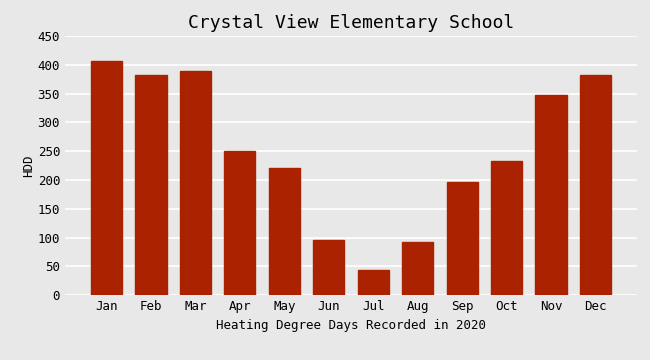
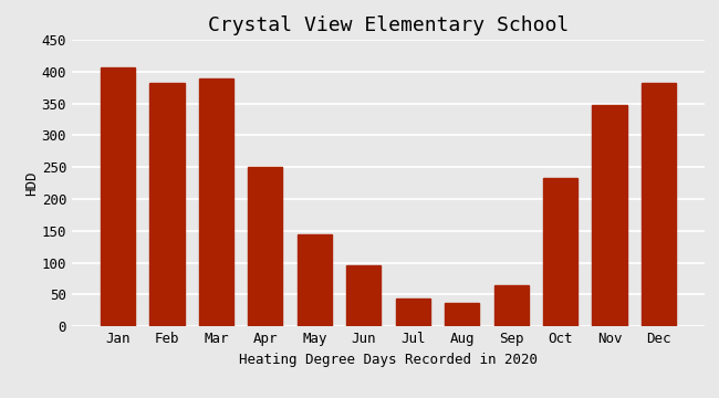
May: 220 -> 144
Aug: 92 -> 36
Sep: 196 -> 65
